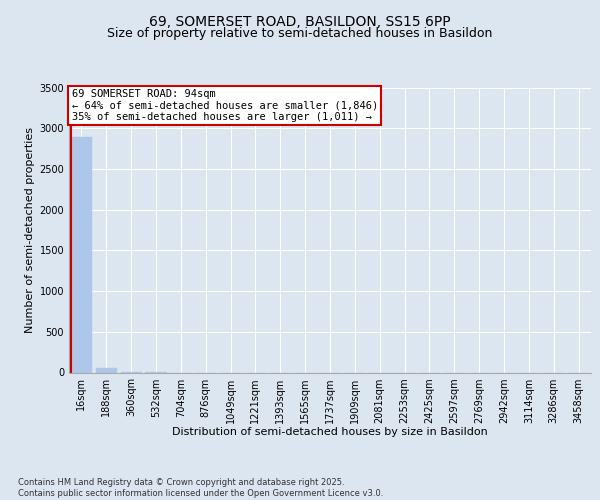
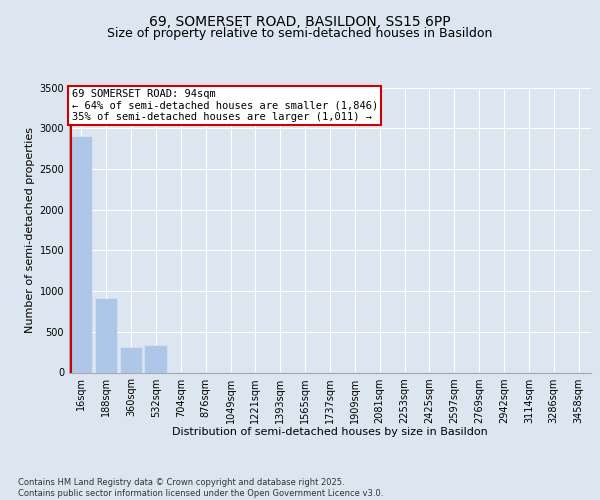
188sqm: 50 -> 900
360sqm: 0 -> 300
532sqm: 0 -> 320
